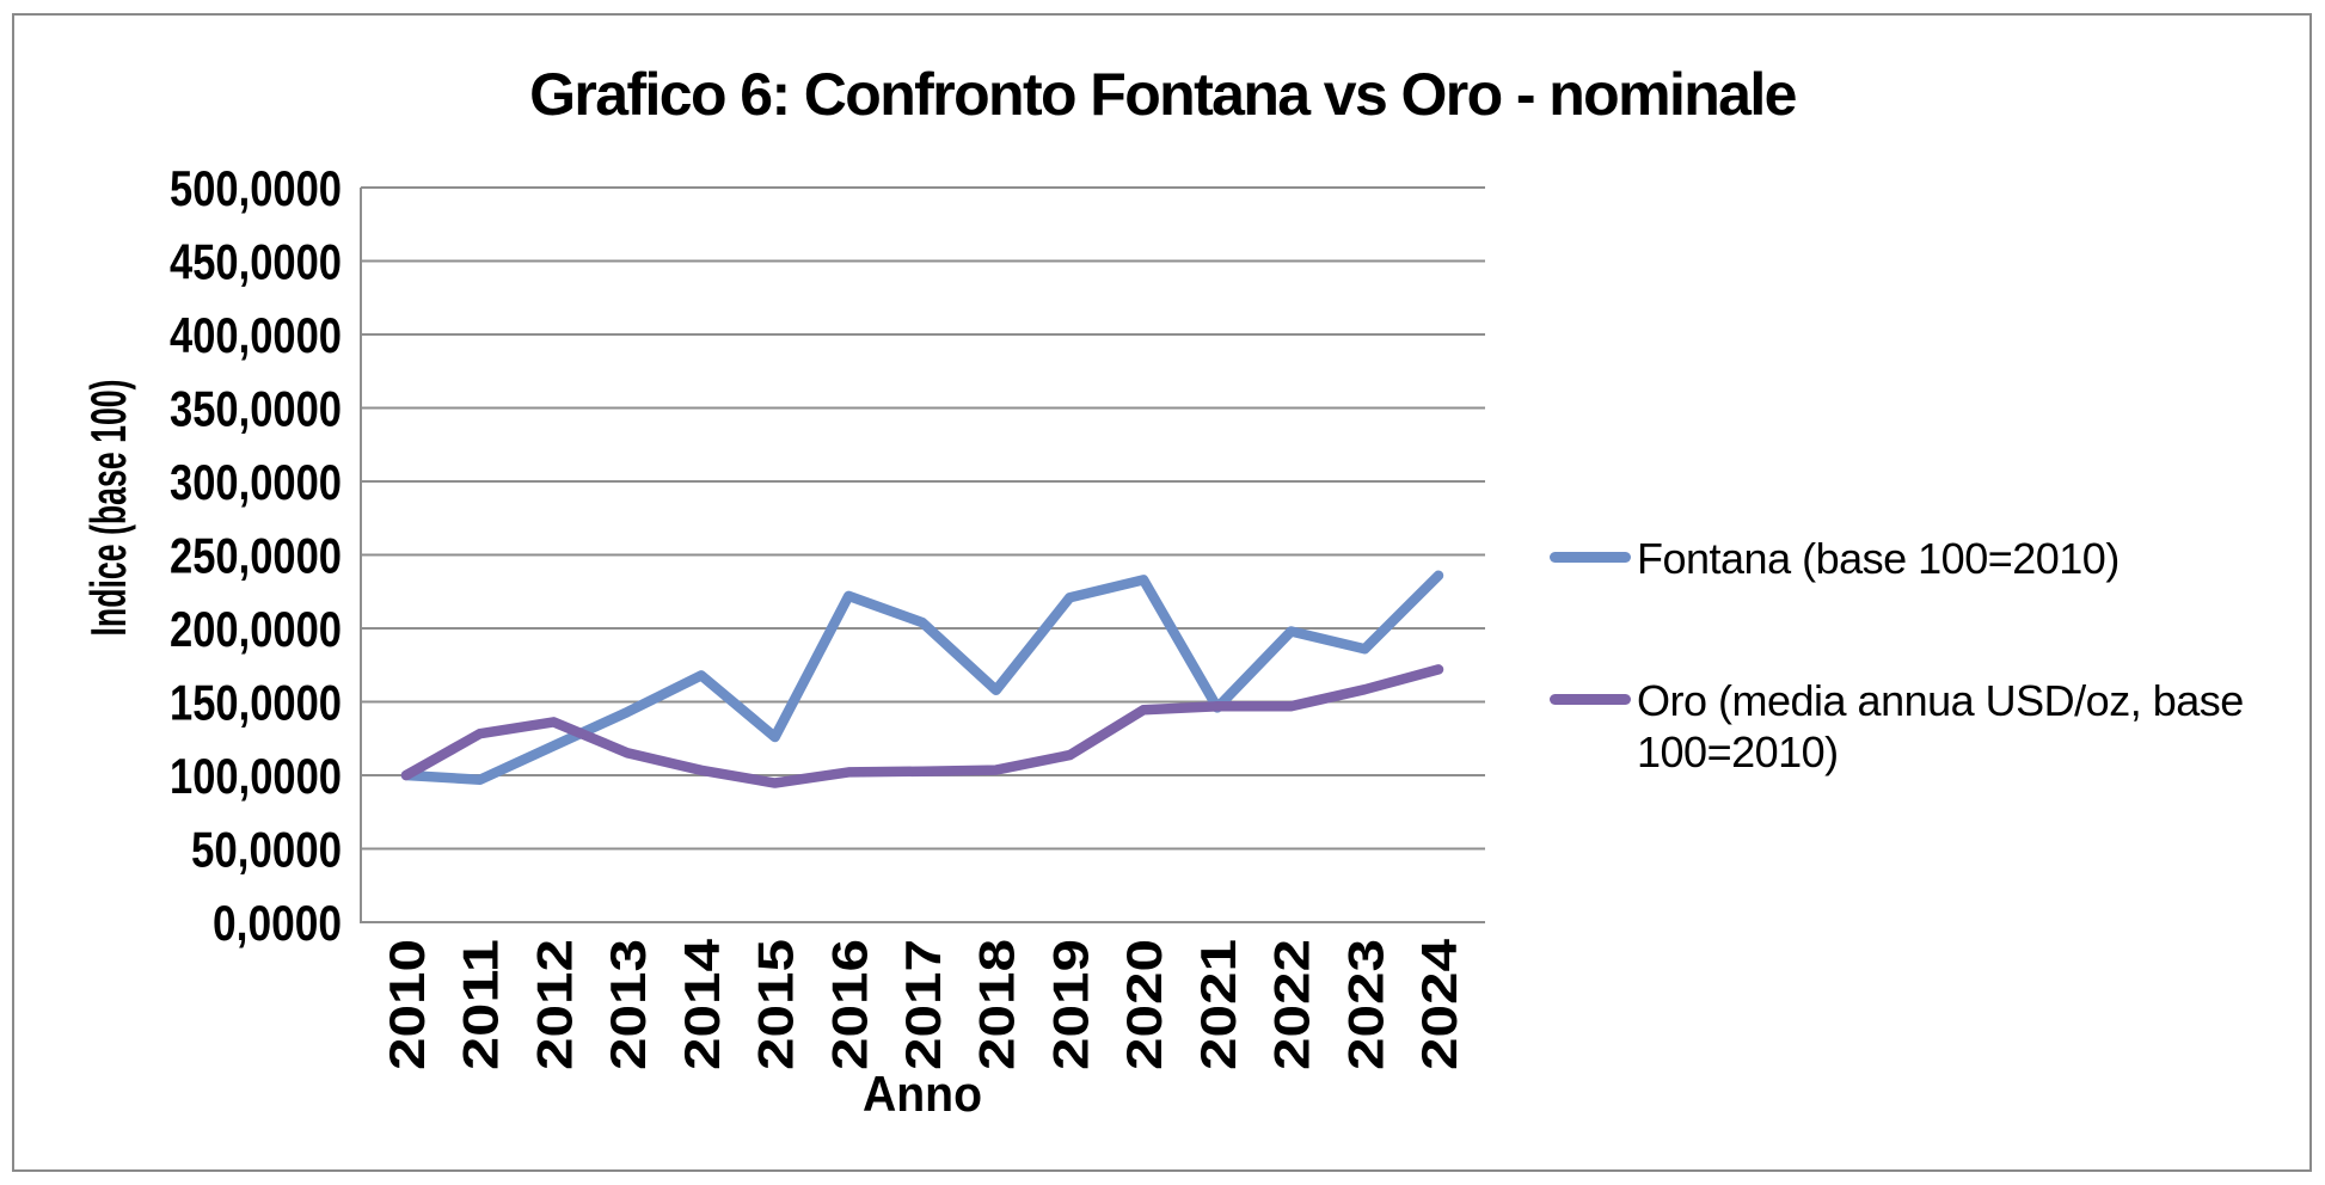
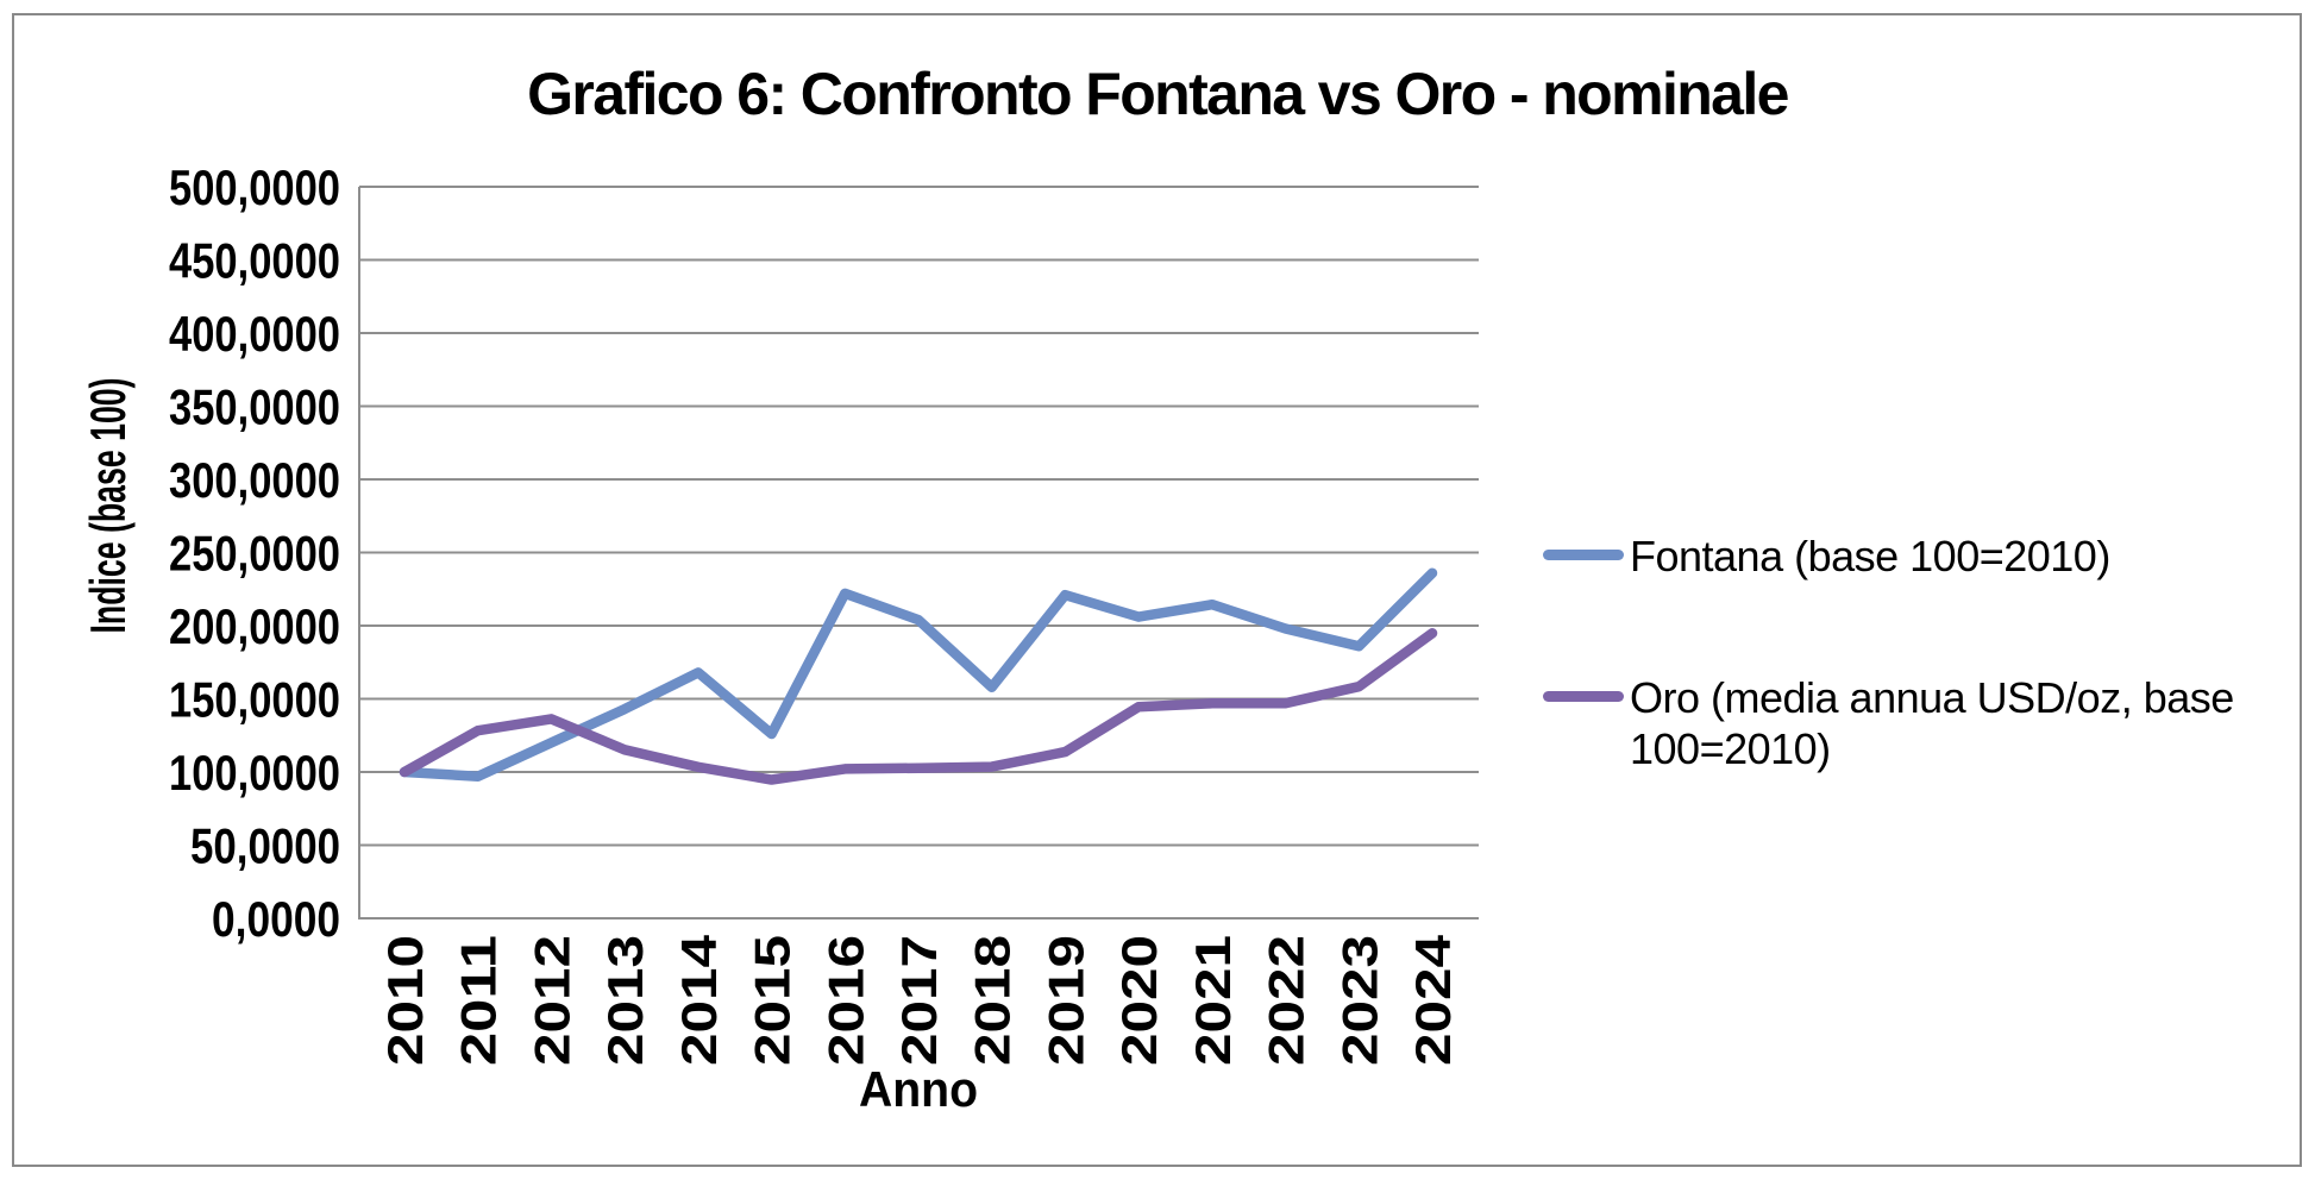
Fontana (base 100=2010)/2020: 233 -> 206
Fontana (base 100=2010)/2021: 146 -> 214
Oro (media annua USD/oz, base 100=2010)/2024: 172 -> 195
